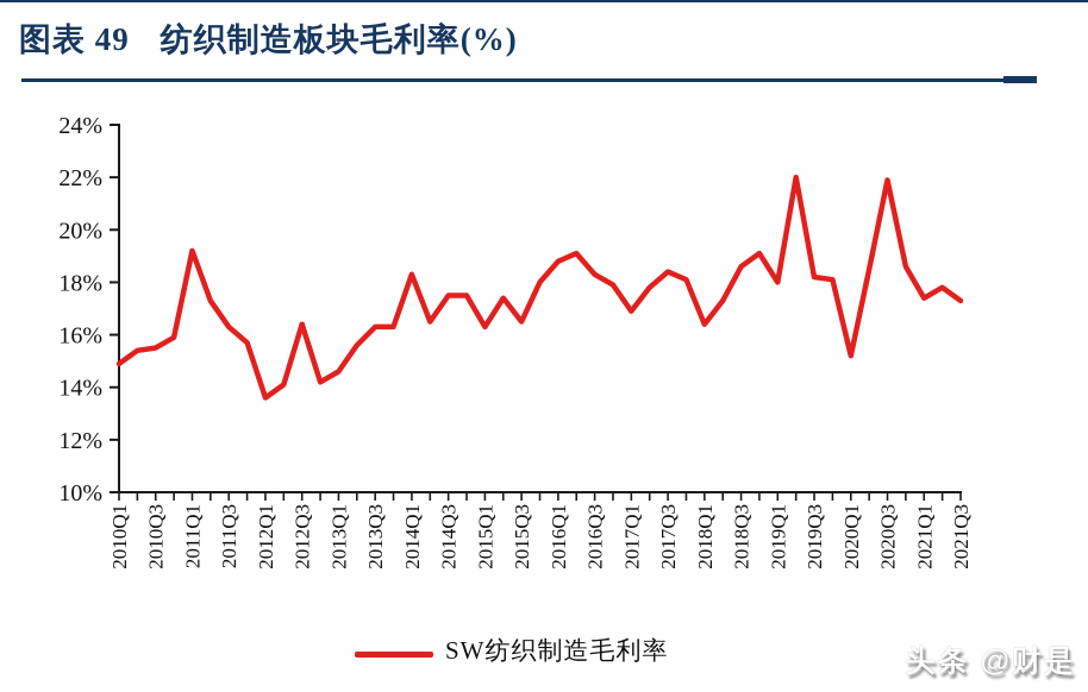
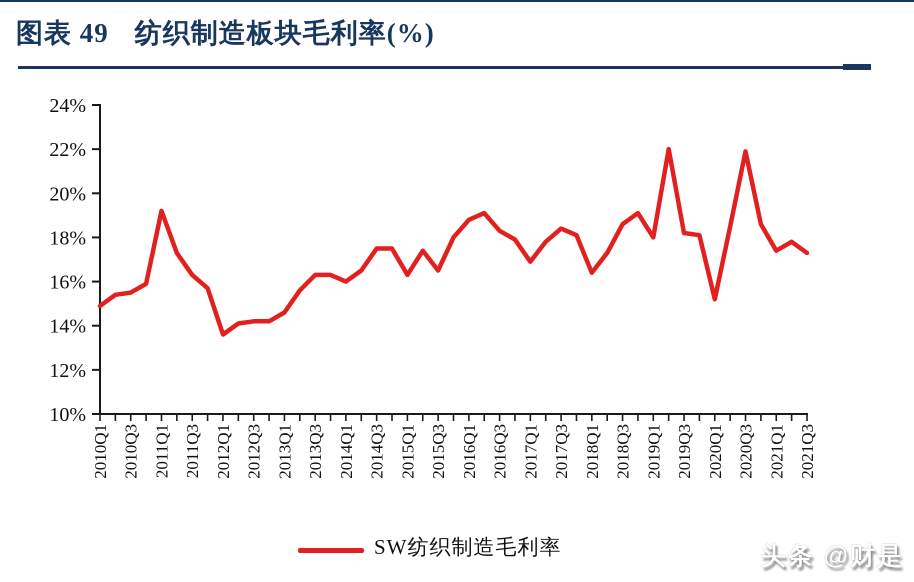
2012Q3: 16.4% -> 14.2%
2014Q1: 18.3% -> 16.0%
